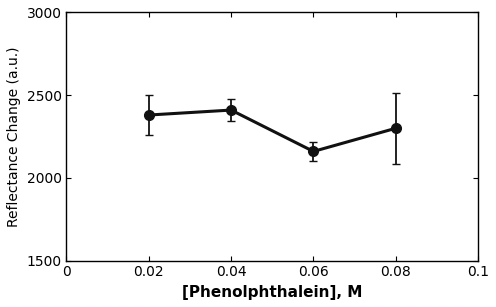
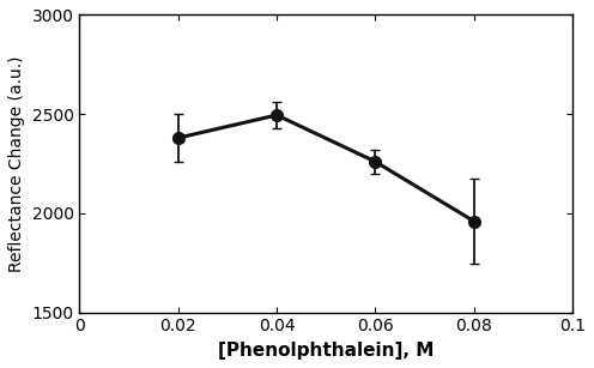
0.04: 2410 -> 2500
0.06: 2160 -> 2260
0.08: 2300 -> 1960
